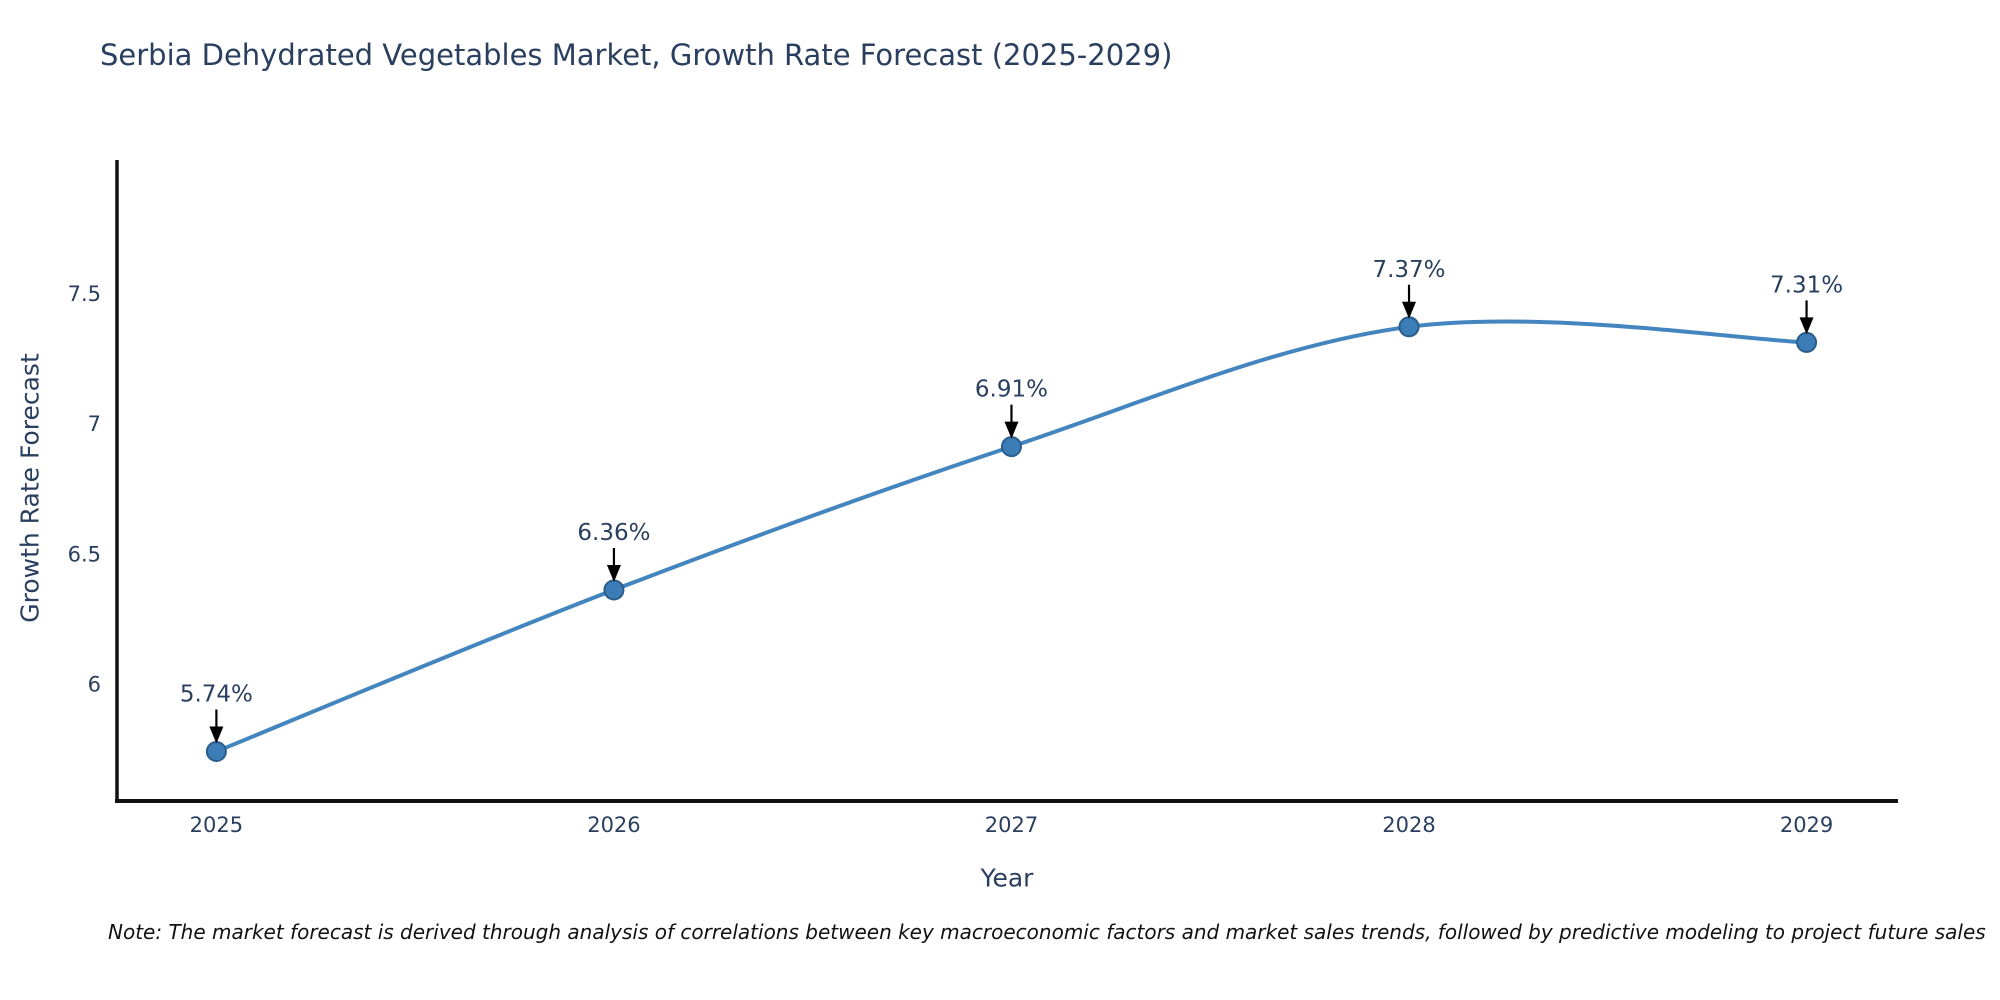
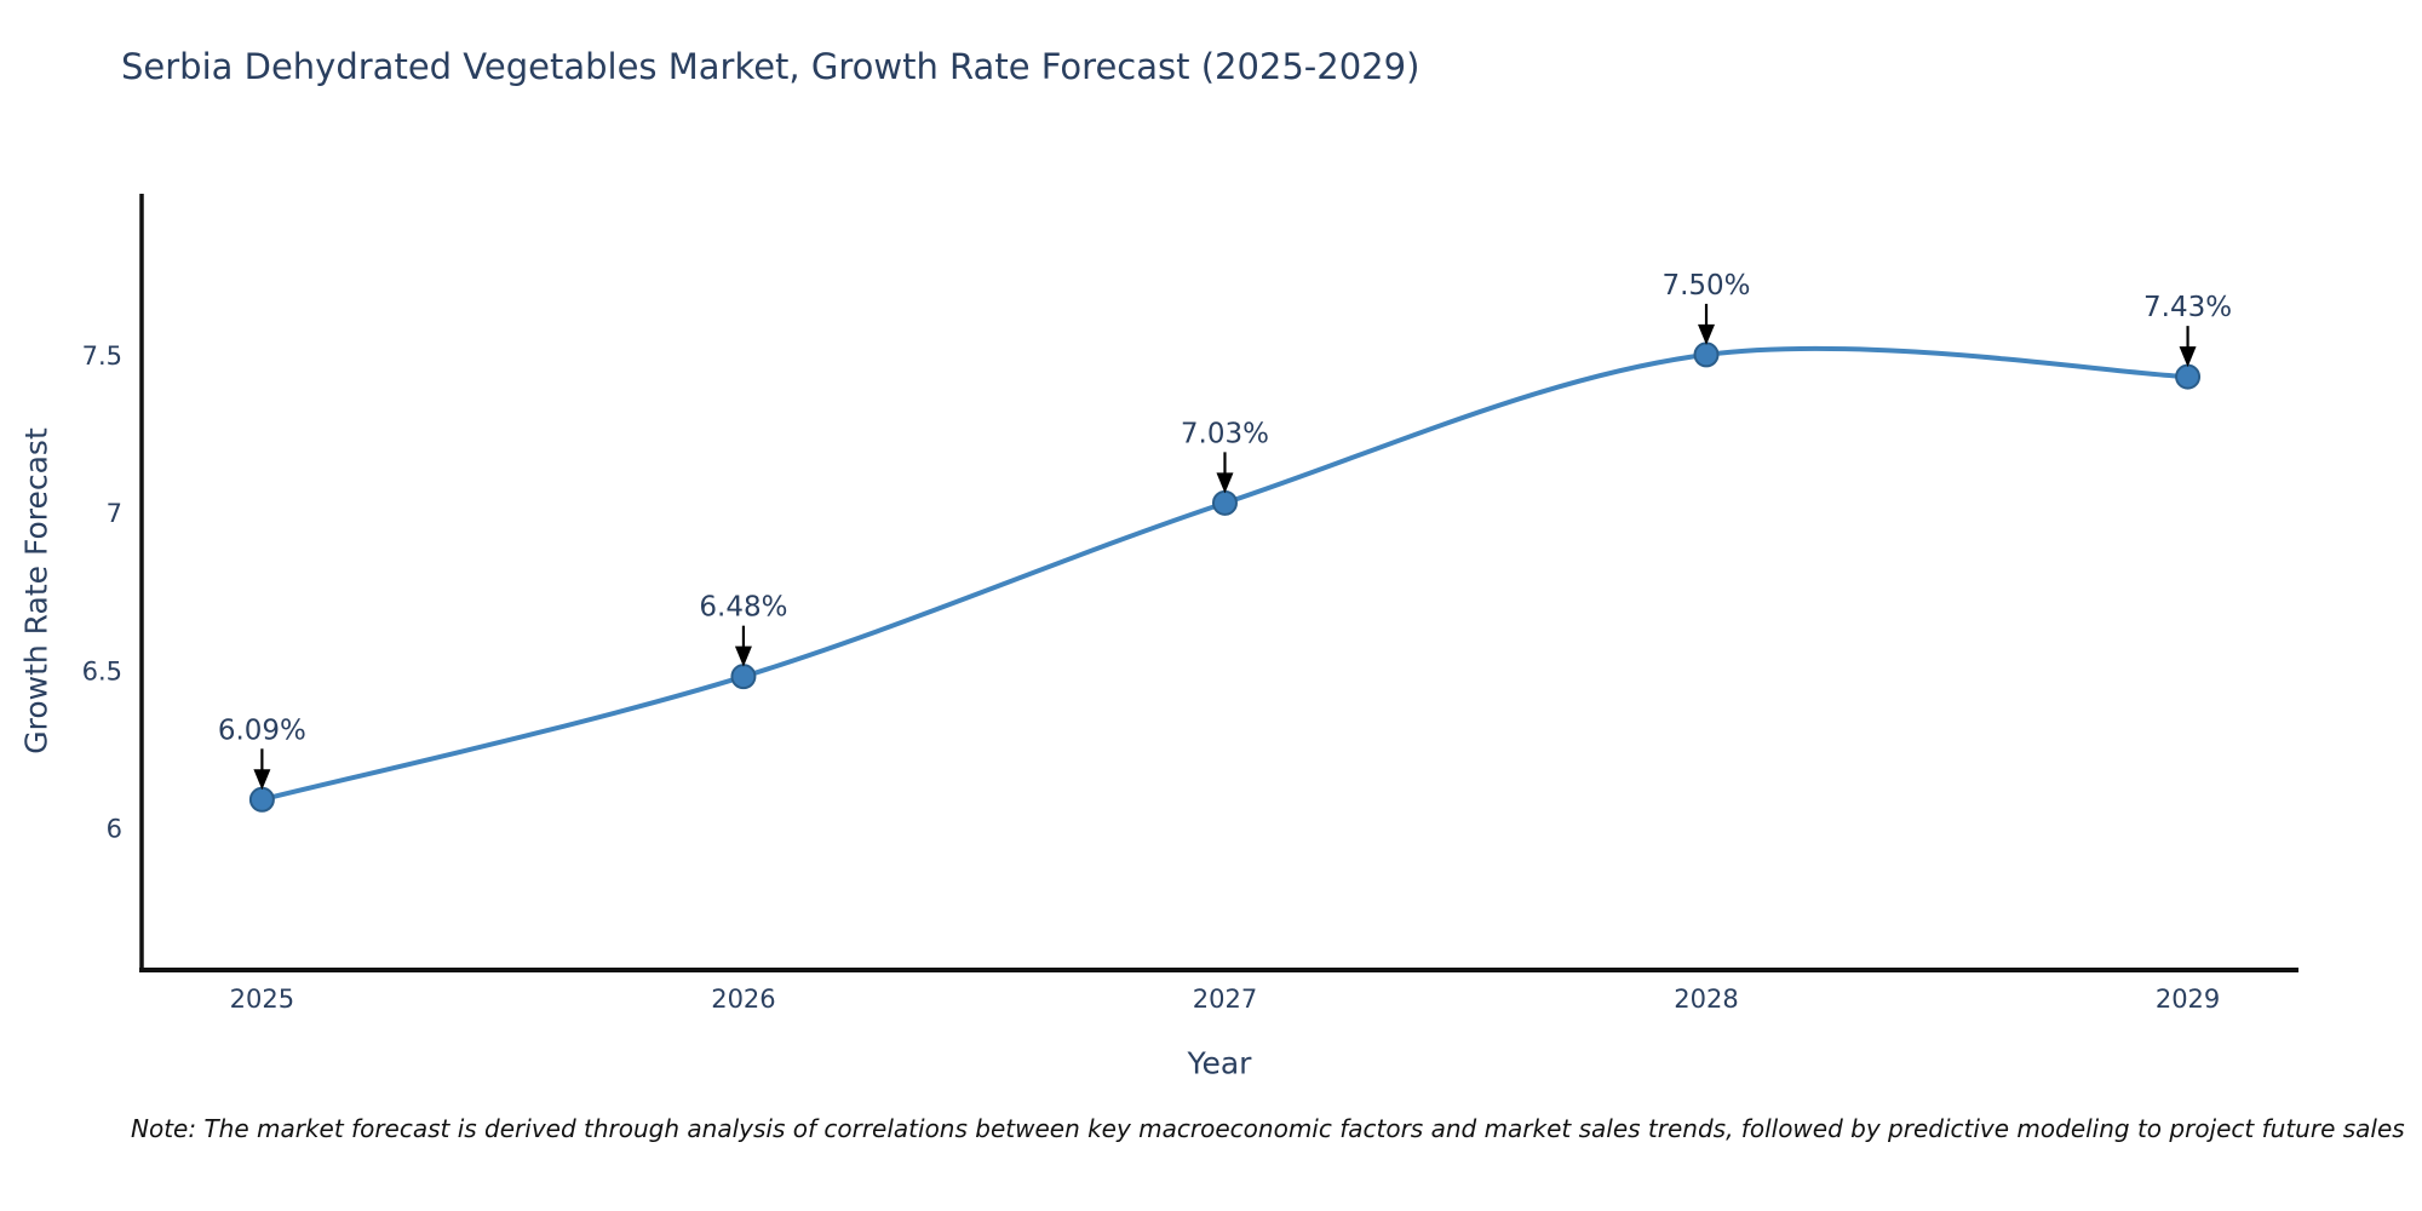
2025: 5.74% -> 6.09%
2026: 6.36% -> 6.48%
2027: 6.91% -> 7.03%
2028: 7.37% -> 7.50%
2029: 7.31% -> 7.43%
